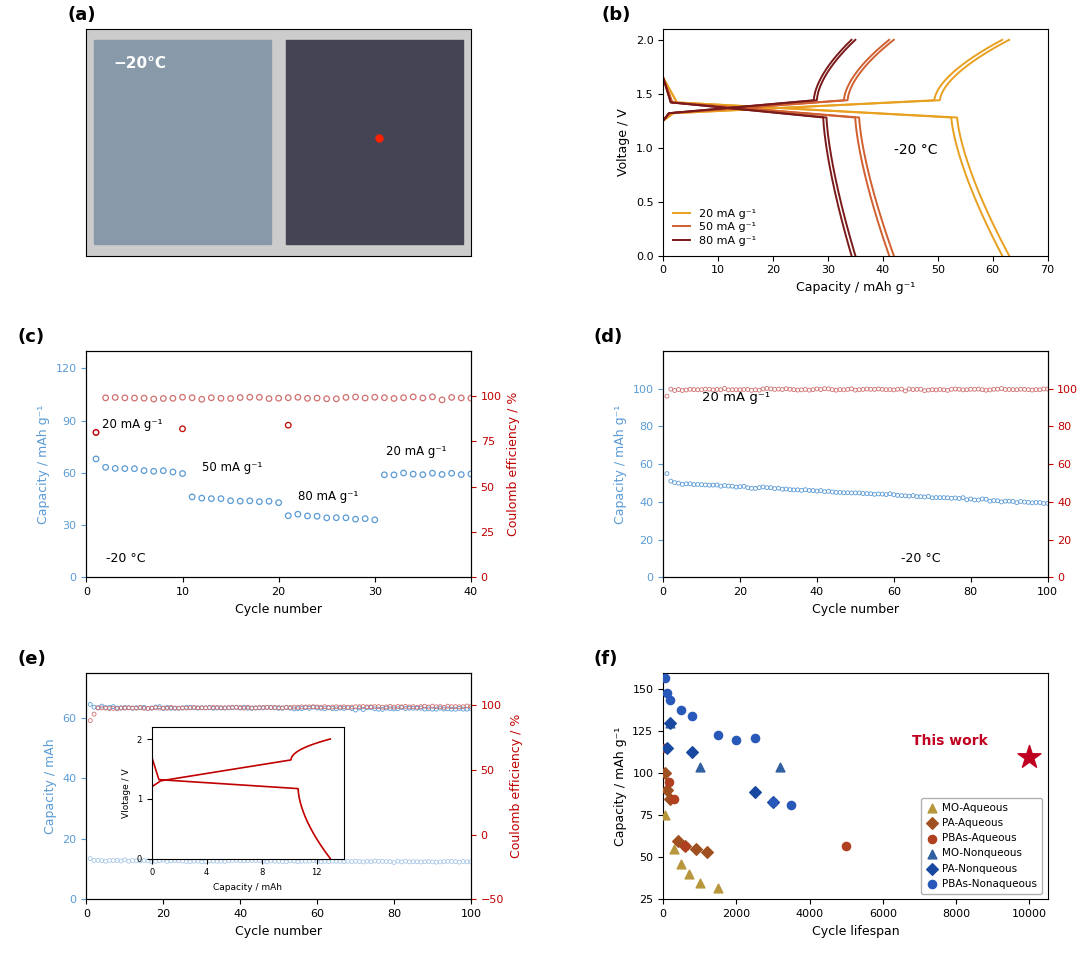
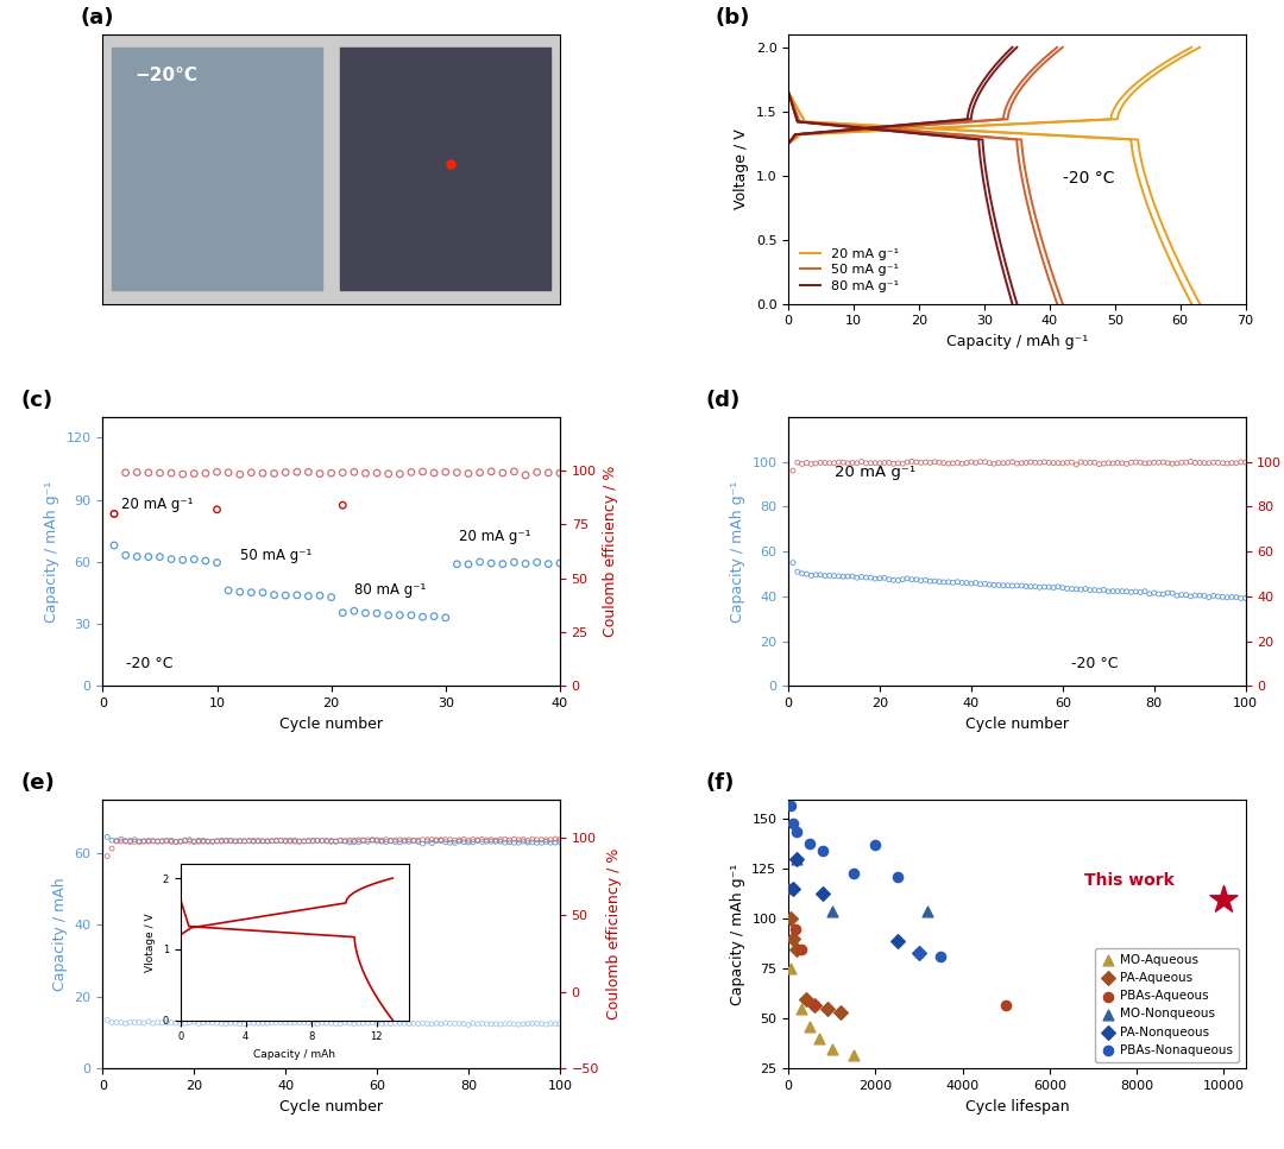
PBAs-Nonaqueous/2000: 120 -> 137
